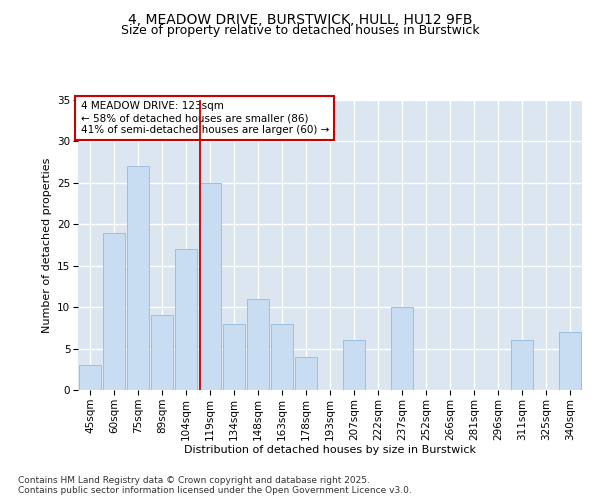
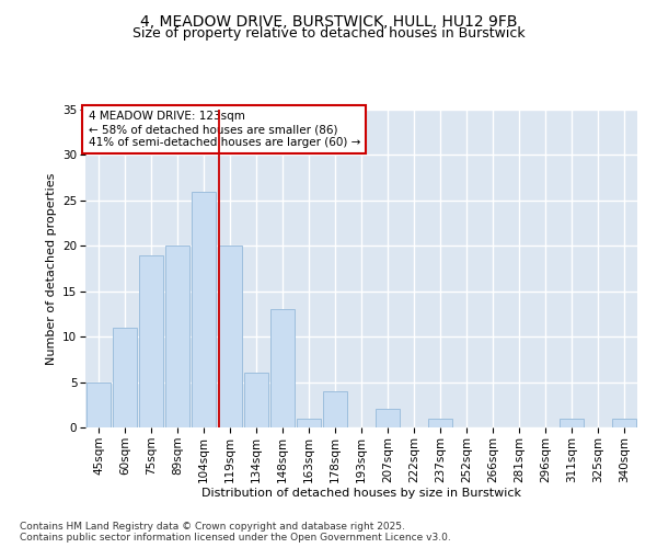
45sqm: 3 -> 5
60sqm: 19 -> 11
75sqm: 27 -> 19
89sqm: 9 -> 20
104sqm: 17 -> 26
119sqm: 25 -> 20
134sqm: 8 -> 6
148sqm: 11 -> 13
163sqm: 8 -> 1
207sqm: 6 -> 2
237sqm: 10 -> 1
311sqm: 6 -> 1
340sqm: 7 -> 1
